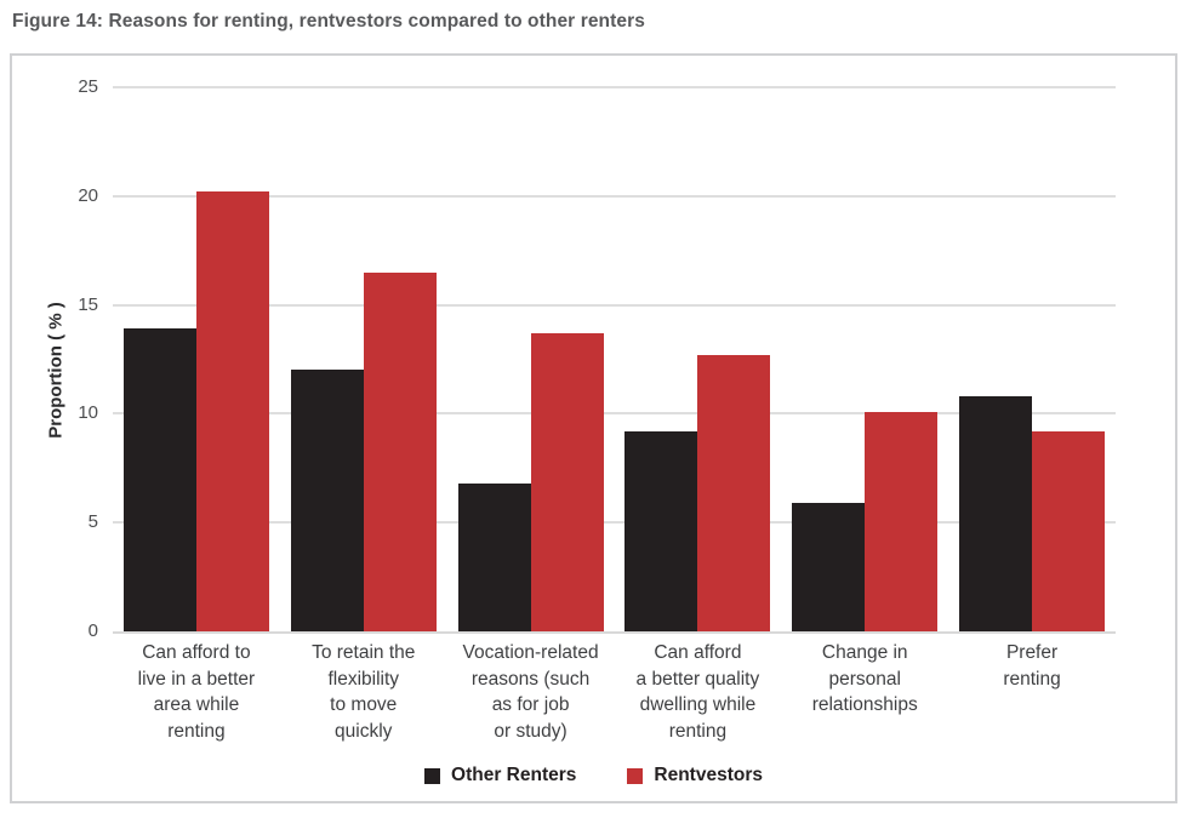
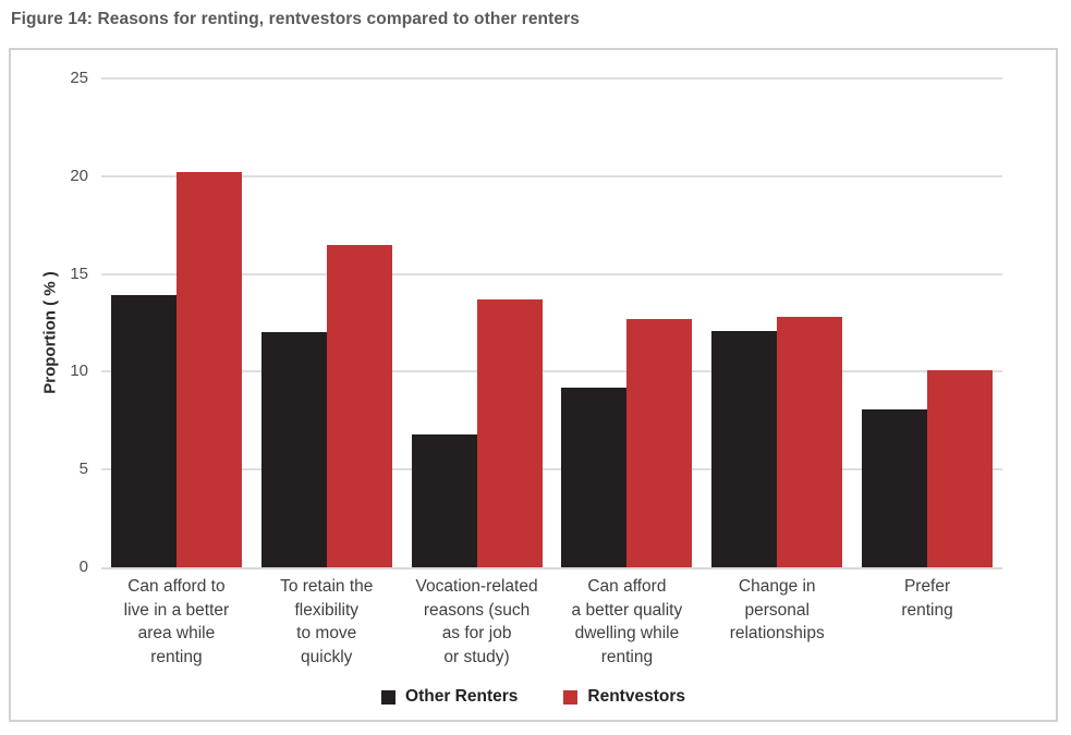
Other Renters/Change in personal relationships: 5.9 -> 12.1
Rentvestors/Change in personal relationships: 10.1 -> 12.8
Other Renters/Prefer renting: 10.8 -> 8.1
Rentvestors/Prefer renting: 9.2 -> 10.1
